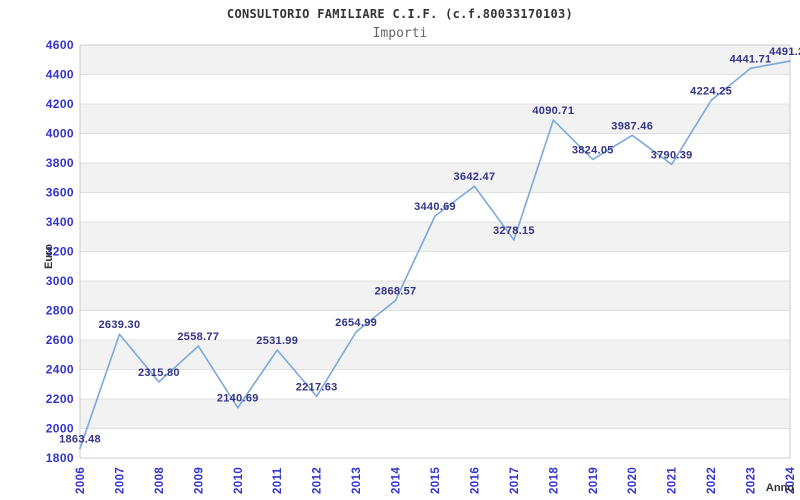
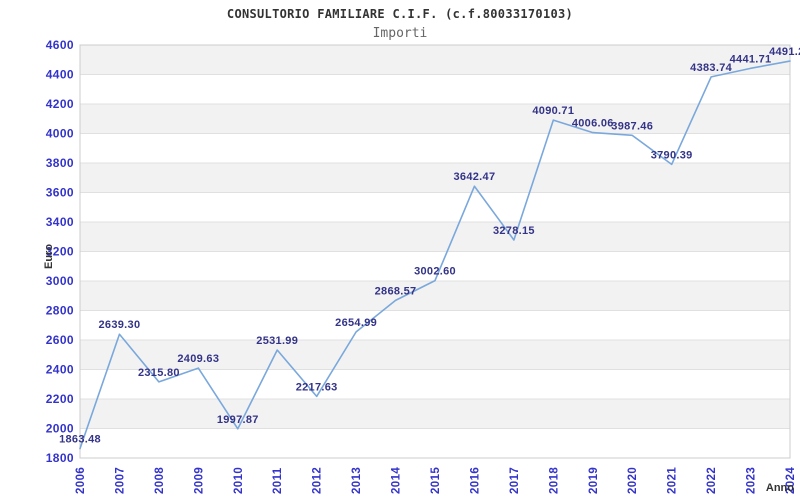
2009: 2558.77 -> 2409.63
2010: 2140.69 -> 1997.87
2015: 3440.69 -> 3002.60
2019: 3824.05 -> 4006.06
2022: 4224.25 -> 4383.74
